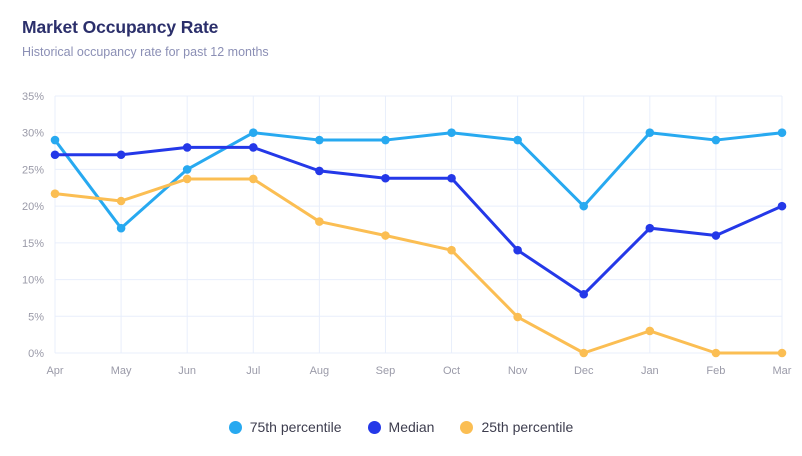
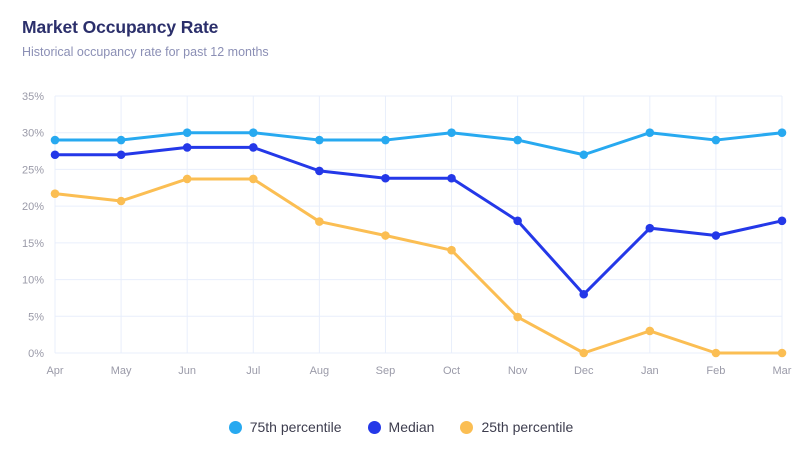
75th percentile/May: 17% -> 29%
75th percentile/Jun: 25% -> 30%
Median/Nov: 14% -> 18%
75th percentile/Dec: 20% -> 27%
Median/Mar: 20% -> 18%
